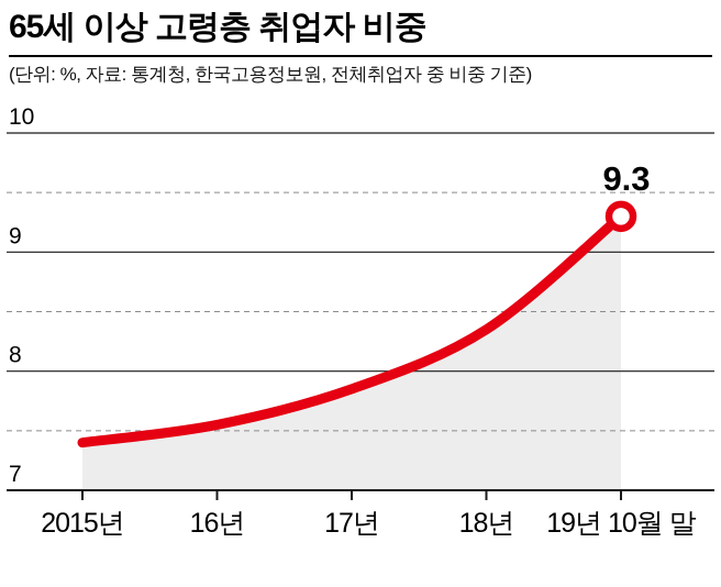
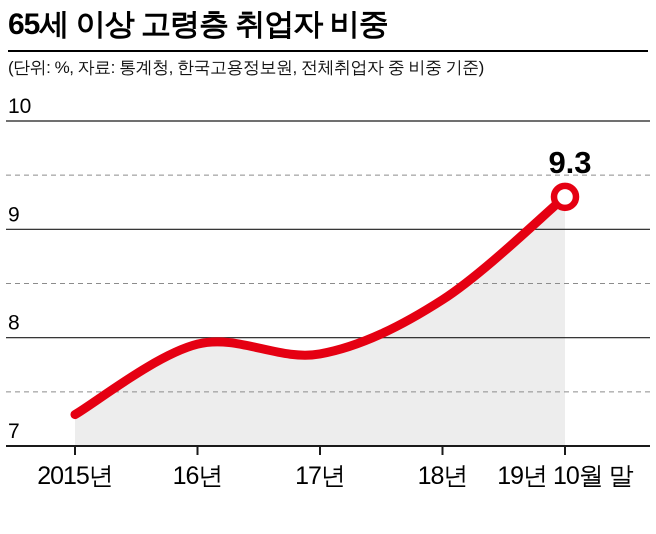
2015년: 7.40 -> 7.29
16년: 7.55 -> 7.94
